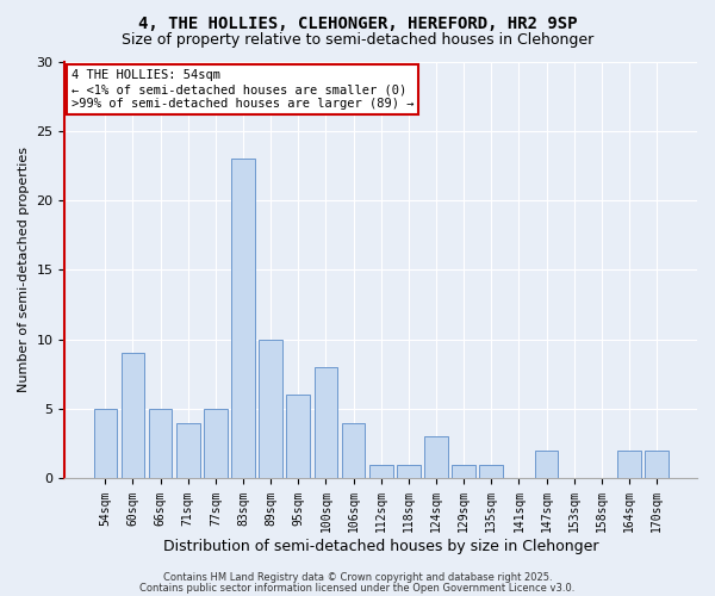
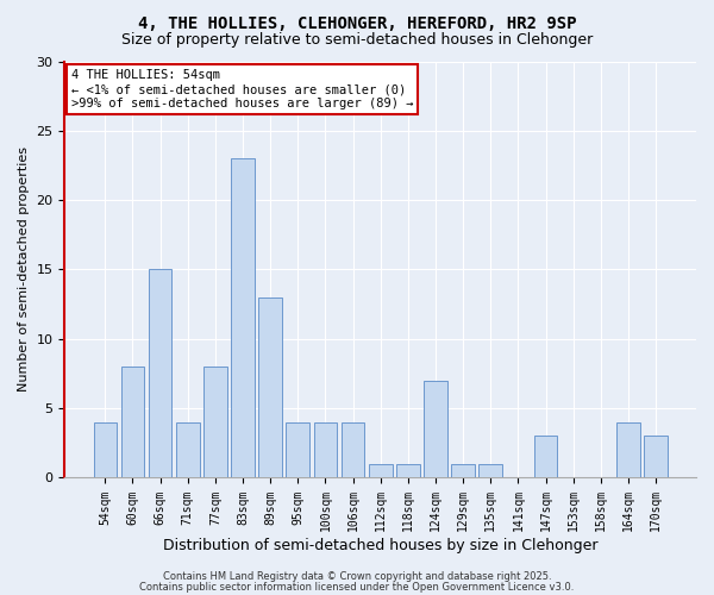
54sqm: 5 -> 4
60sqm: 9 -> 8
66sqm: 5 -> 15
77sqm: 5 -> 8
89sqm: 10 -> 13
95sqm: 6 -> 4
100sqm: 8 -> 4
124sqm: 3 -> 7
147sqm: 2 -> 3
164sqm: 2 -> 4
170sqm: 2 -> 3
